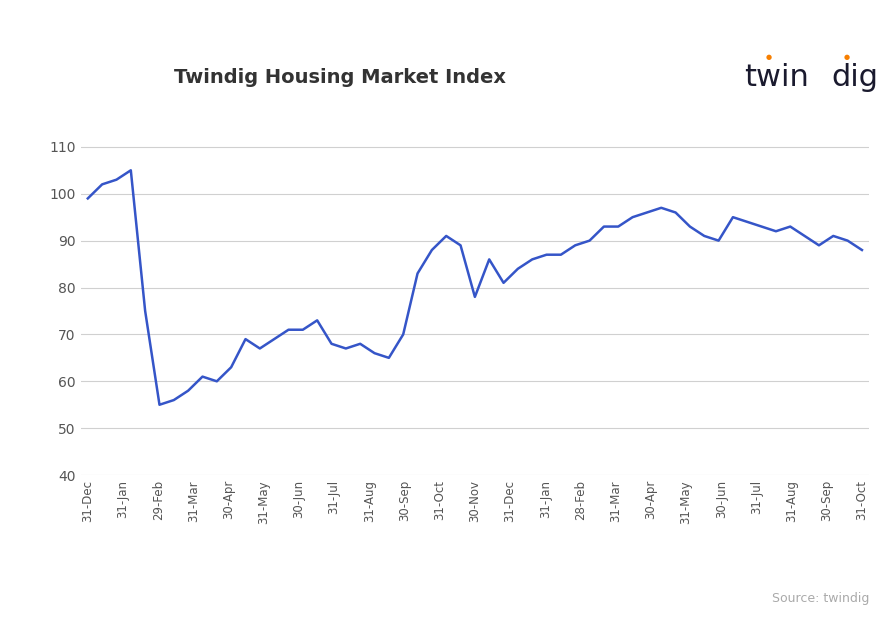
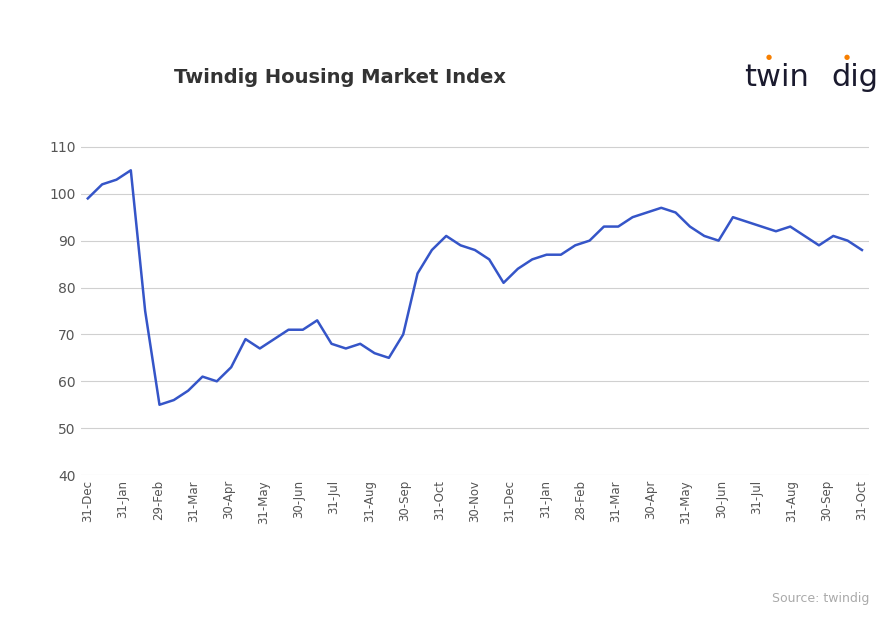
30-Nov: 78 -> 88
